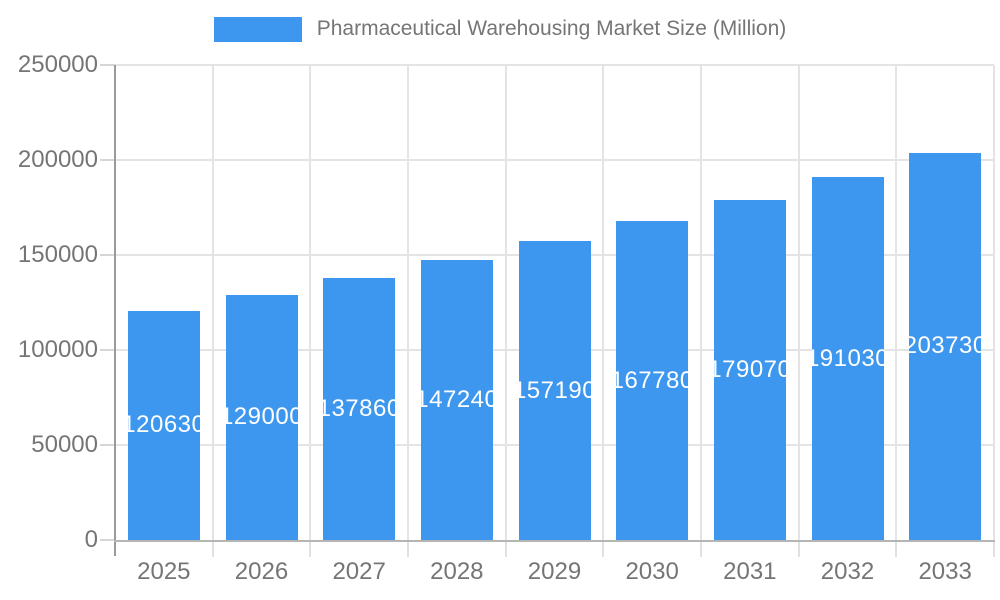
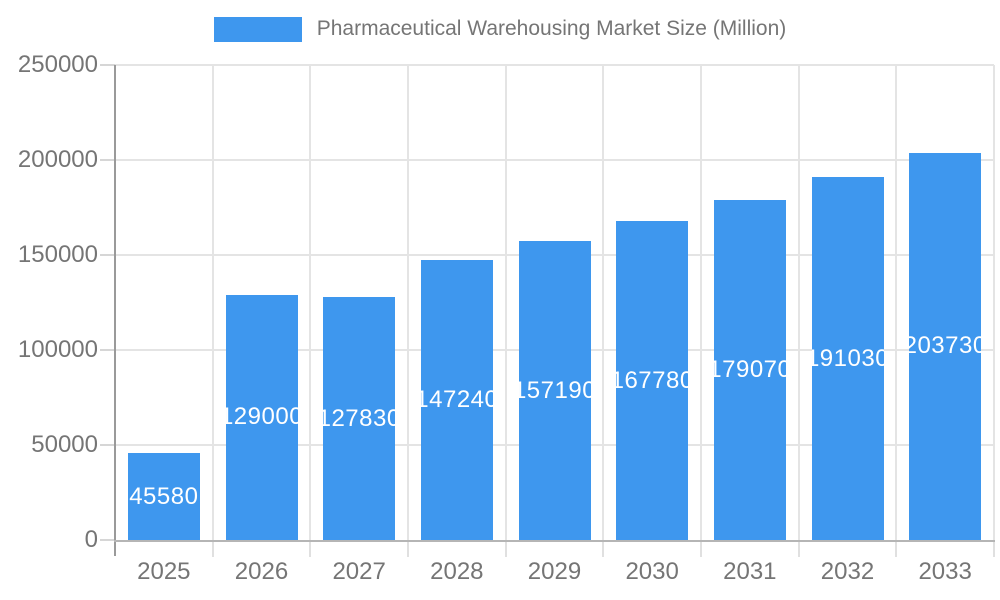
2025: 120630 -> 45580
2027: 137860 -> 127830
